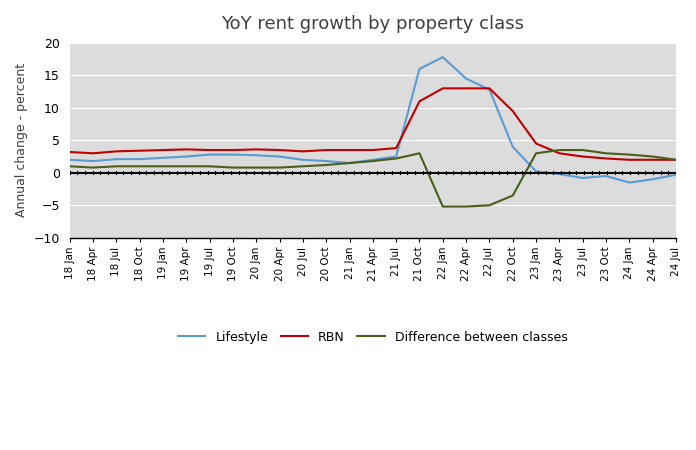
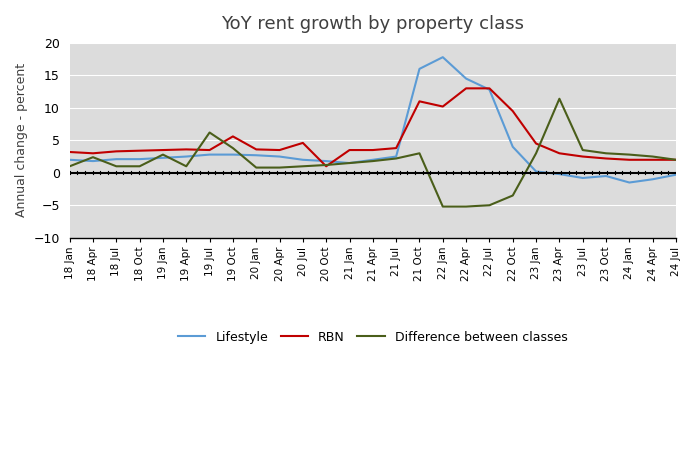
Difference between classes/18 Apr: 0.8 -> 2.4
Difference between classes/19 Jan: 1.0 -> 2.8
Difference between classes/19 Jul: 1.0 -> 6.2
RBN/19 Oct: 3.5 -> 5.6
Difference between classes/19 Oct: 0.8 -> 3.8
RBN/20 Jul: 3.3 -> 4.6
RBN/20 Oct: 3.5 -> 1.0
RBN/22 Jan: 13.0 -> 10.2
Difference between classes/23 Apr: 3.5 -> 11.4
